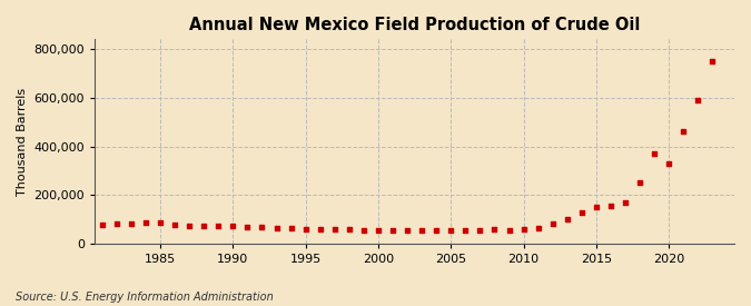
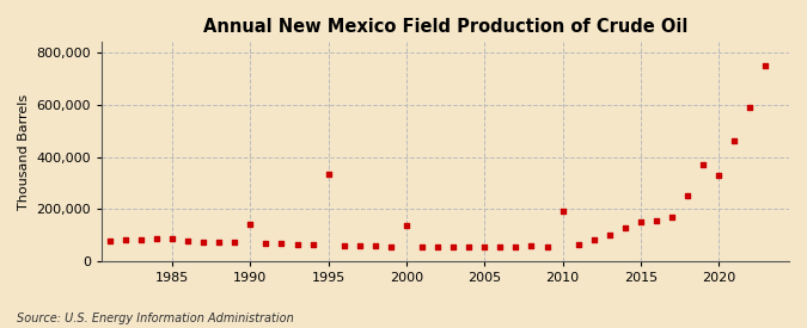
1990: 71,000 -> 140,000
1995: 61,000 -> 335,000
2000: 57,000 -> 135,000
2010: 60,000 -> 190,000
